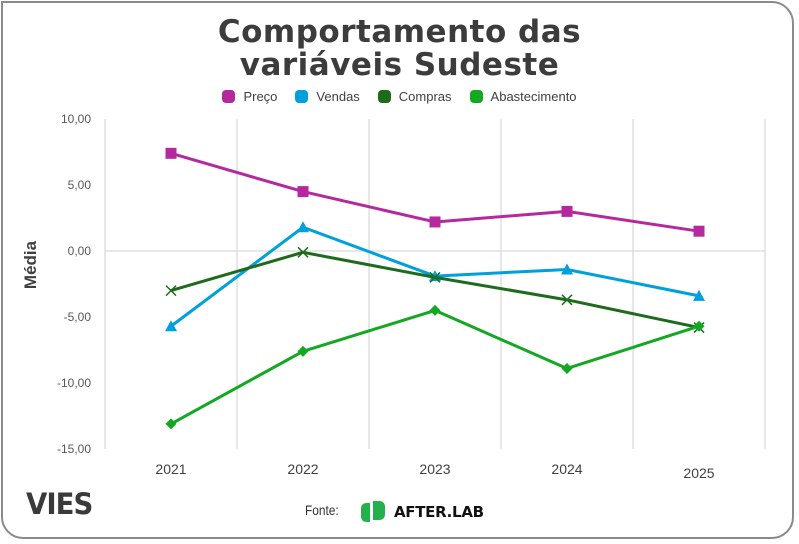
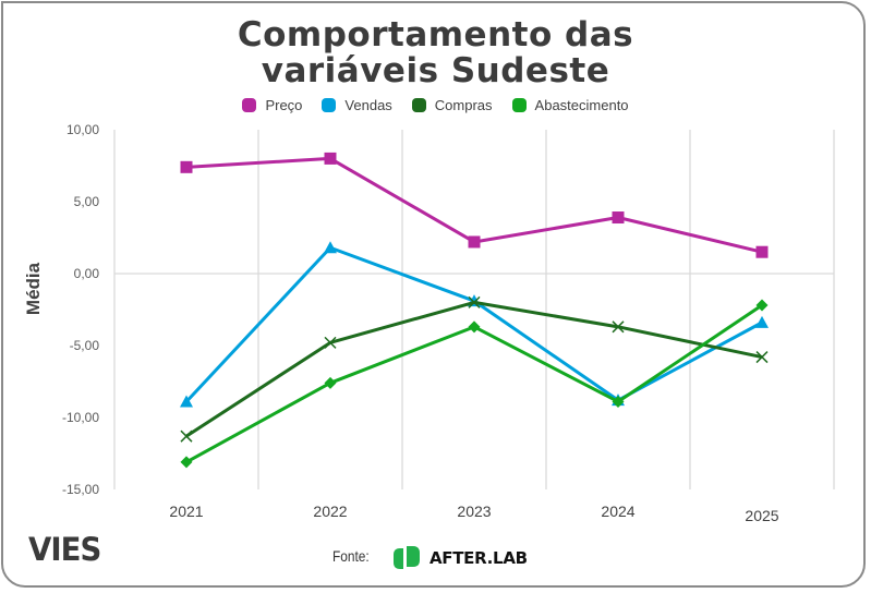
Vendas/2021: -5,7 -> -8,9
Compras/2021: -3,0 -> -11,3
Preço/2022: 4,5 -> 8,0
Compras/2022: -0,1 -> -4,8
Abastecimento/2023: -4,5 -> -3,7
Preço/2024: 3,0 -> 3,9
Vendas/2024: -1,4 -> -8,8
Abastecimento/2025: -5,7 -> -2,2
